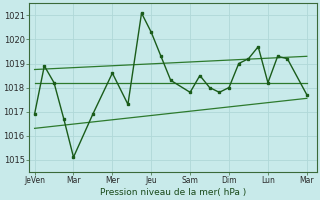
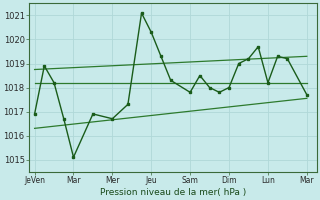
Mer: 1018.6 -> 1016.7
